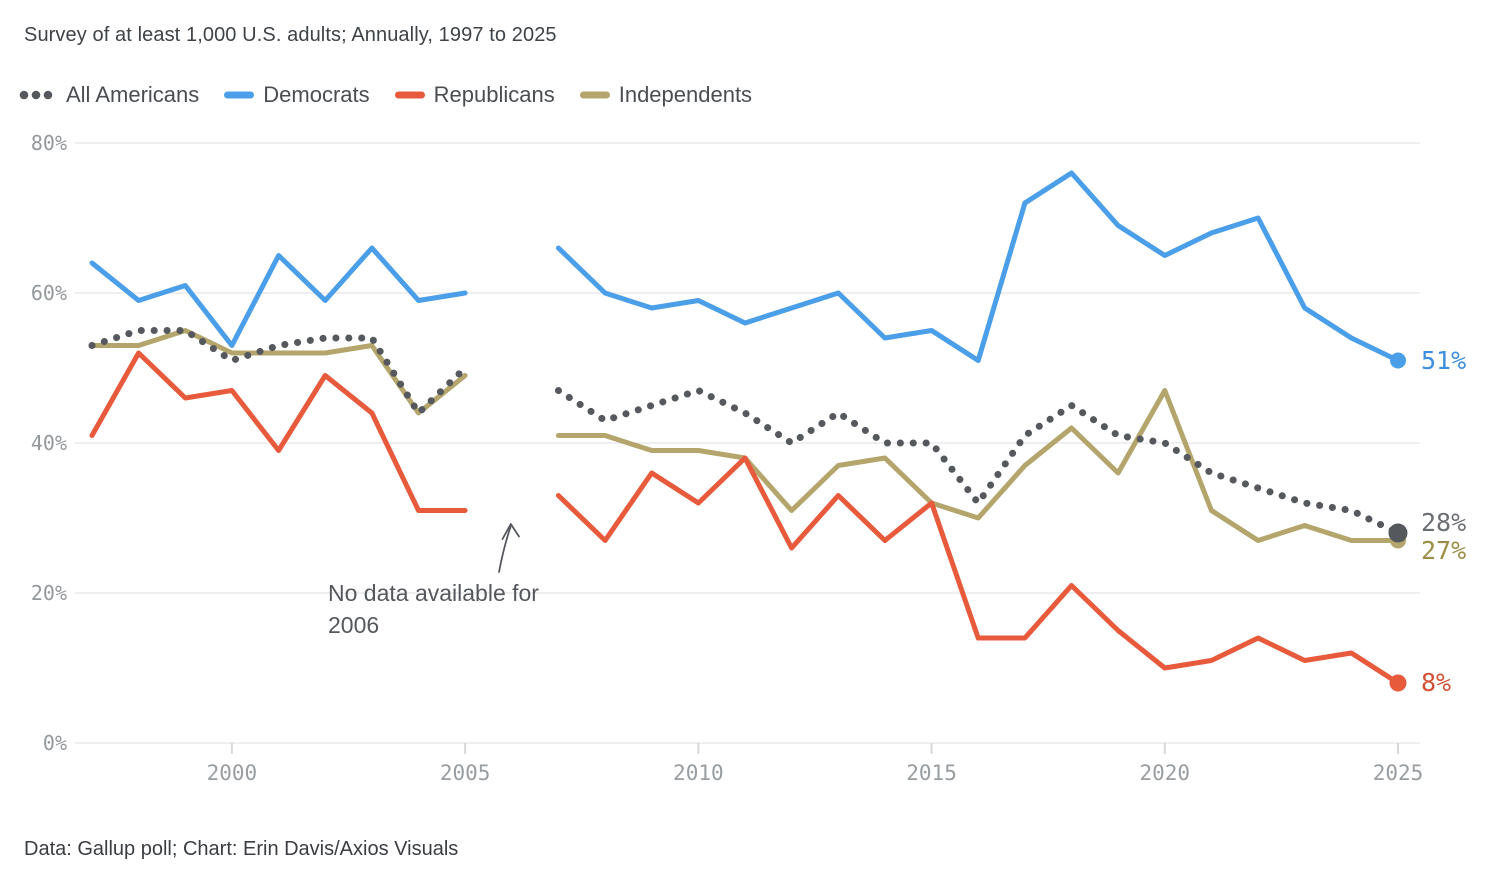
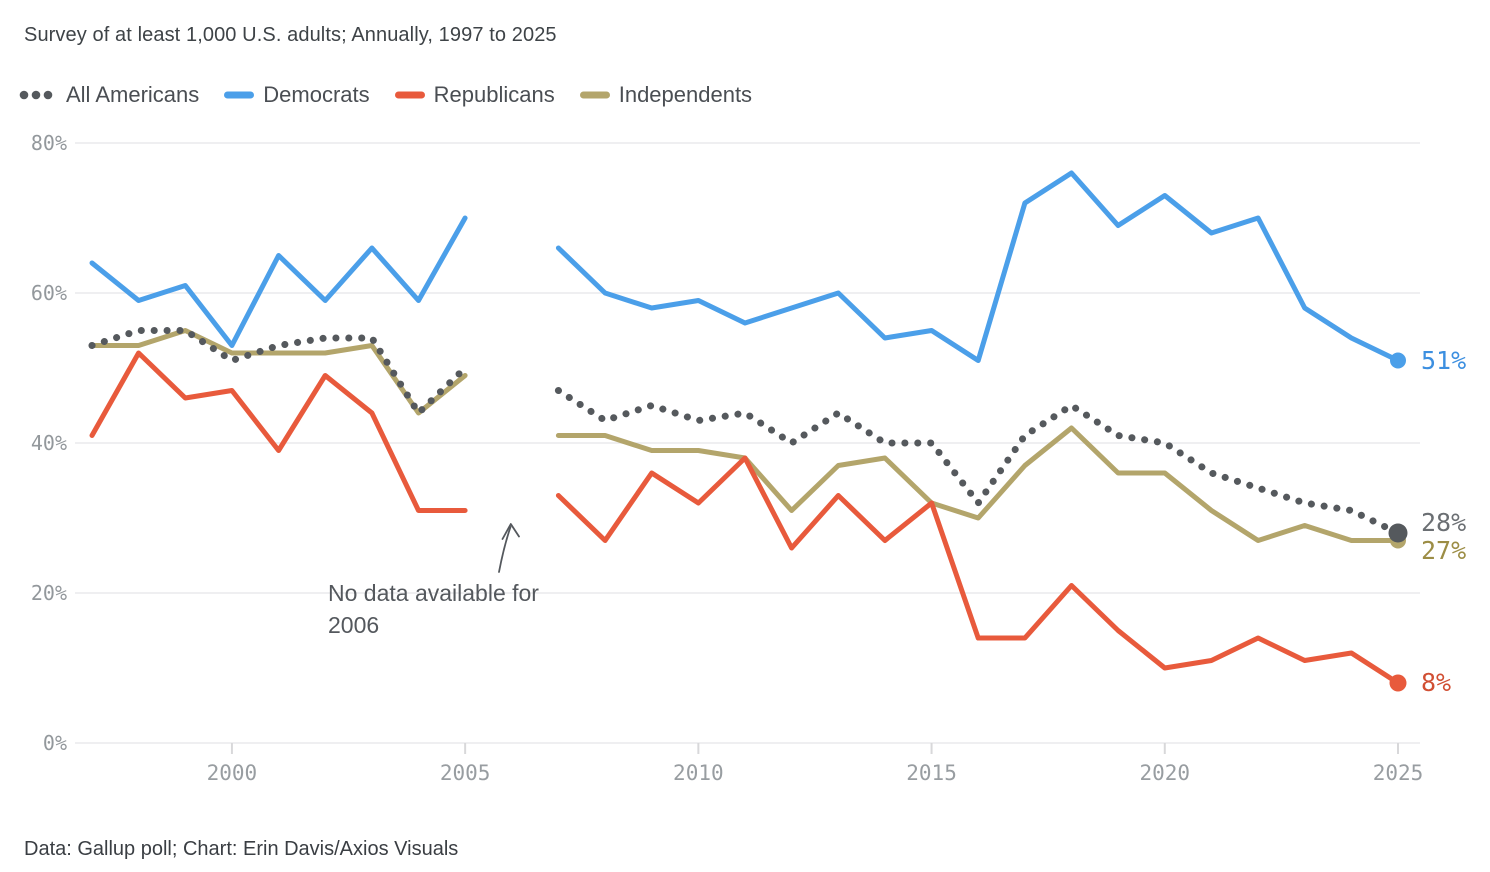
Democrats/2005: 60% -> 70%
All Americans/2010: 47% -> 43%
Democrats/2020: 65% -> 73%
Independents/2020: 47% -> 36%
